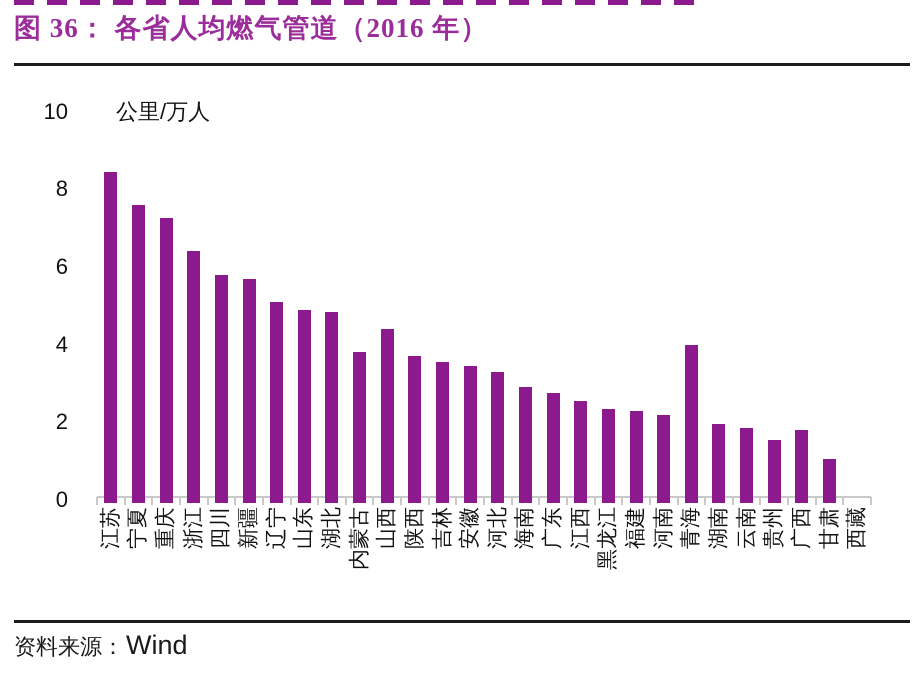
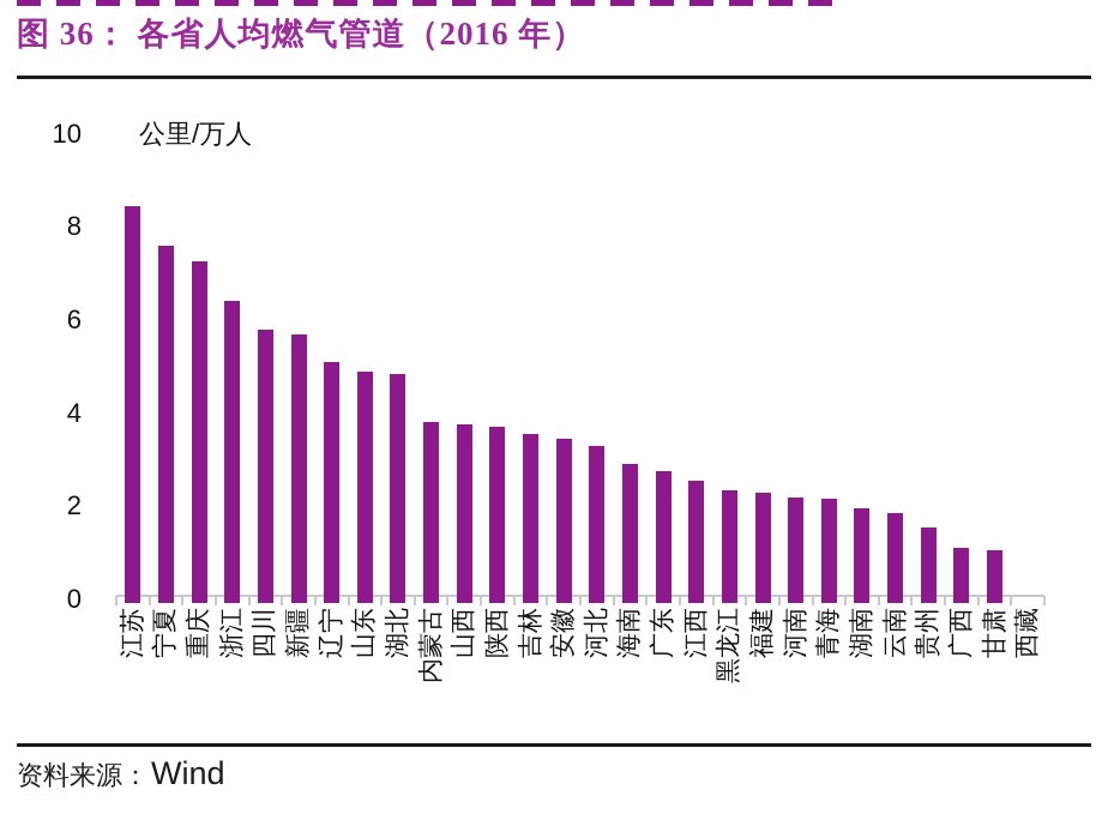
山西: 4.4 -> 3.8
青海: 4.0 -> 2.1
广西: 1.8 -> 1.1
